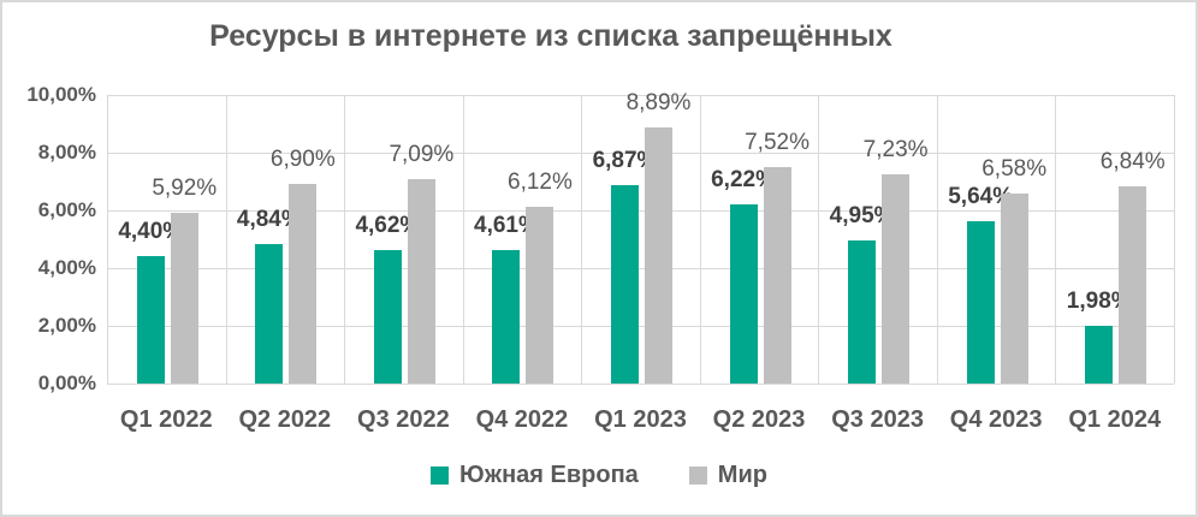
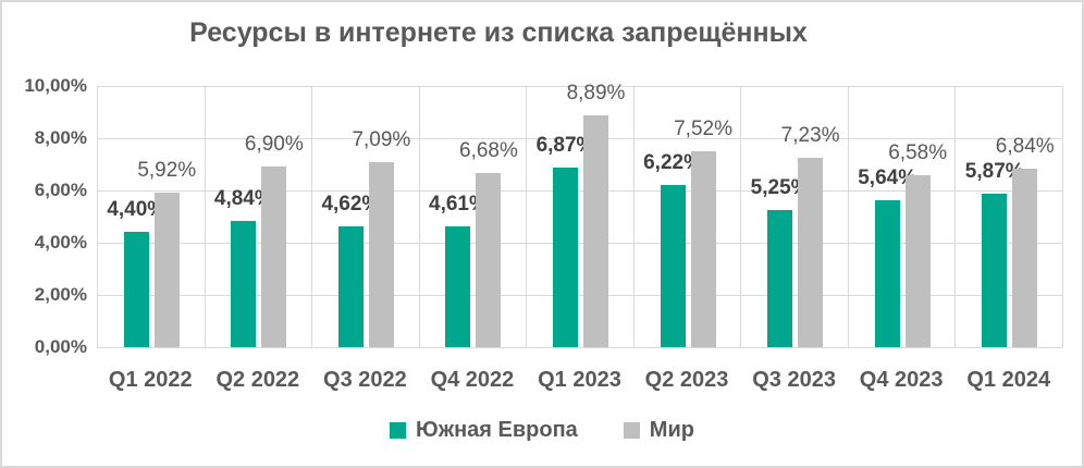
Мир/Q4 2022: 6,12% -> 6,68%
Южная Европа/Q3 2023: 4,95% -> 5,25%
Южная Европа/Q1 2024: 1,98% -> 5,87%
